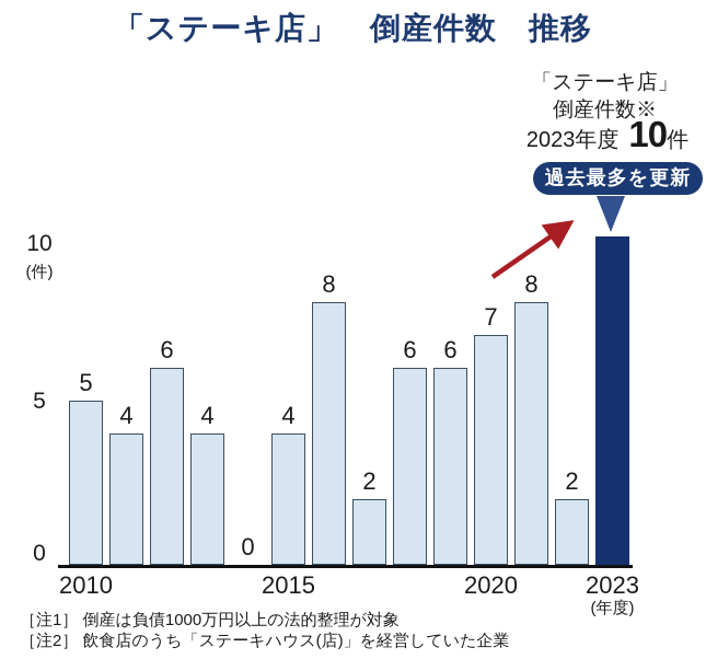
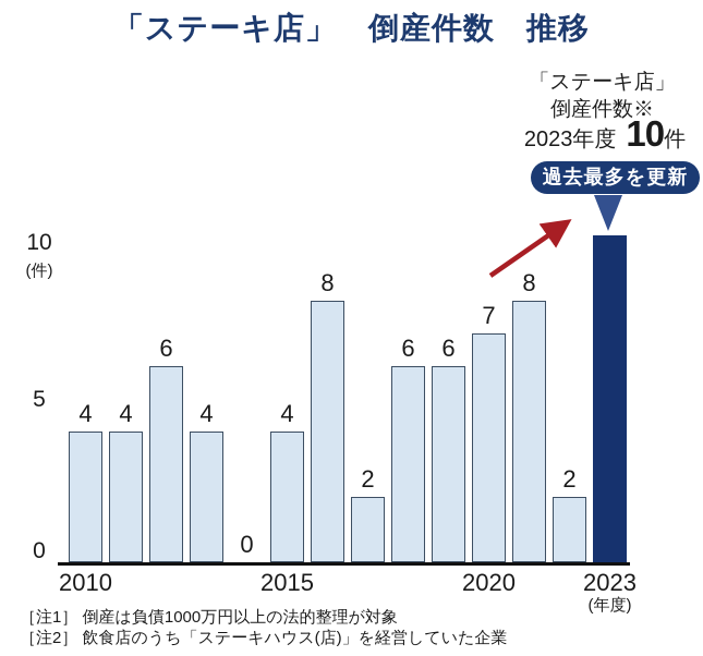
2010: 5 -> 4
